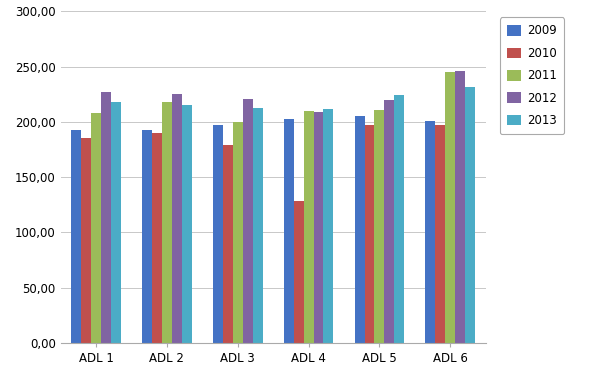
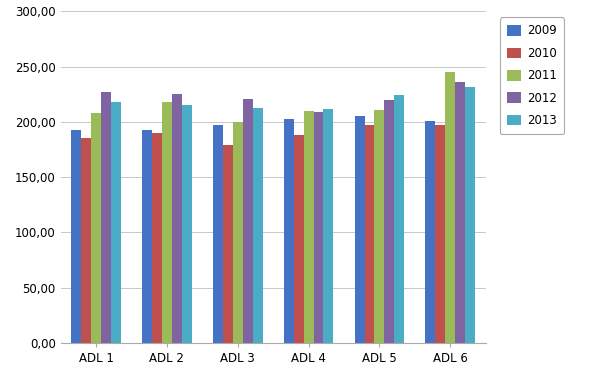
2010/ADL 4: 128 -> 188
2012/ADL 6: 246 -> 236
